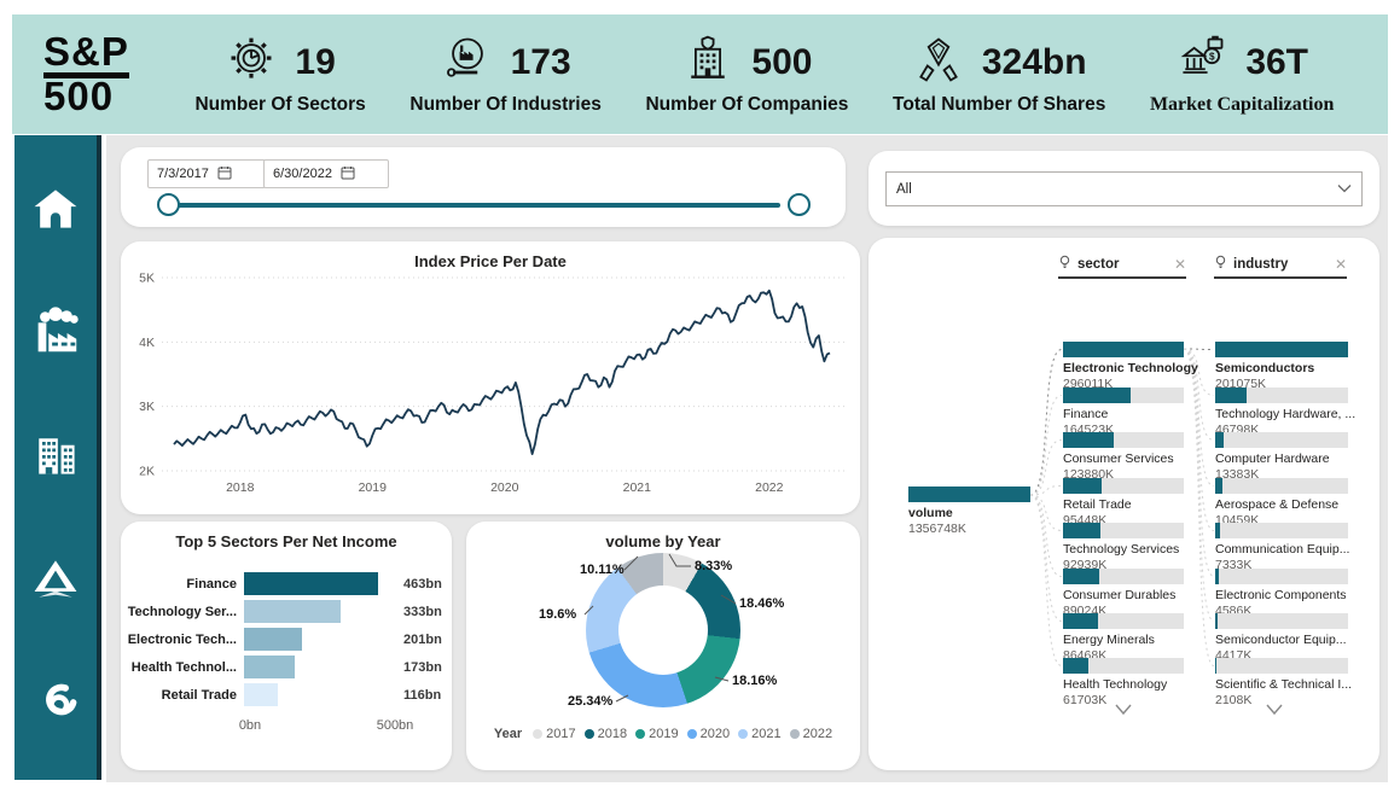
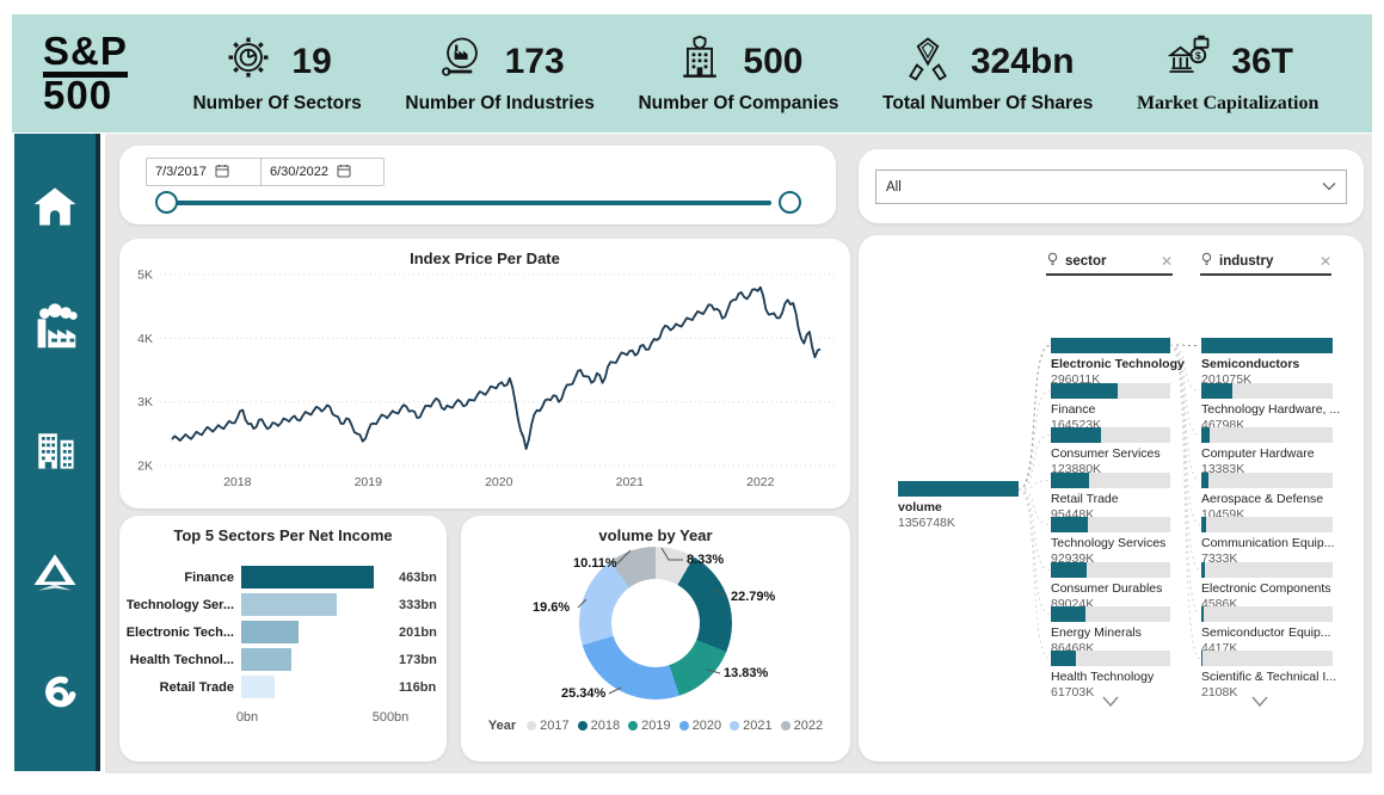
volume by Year/2018: 18.46% -> 22.79%
volume by Year/2019: 18.16% -> 13.83%
